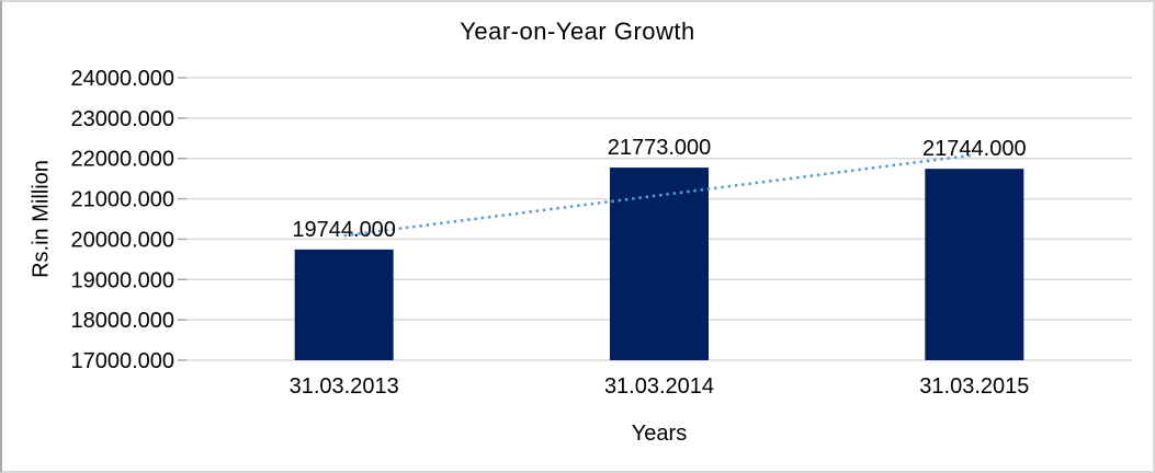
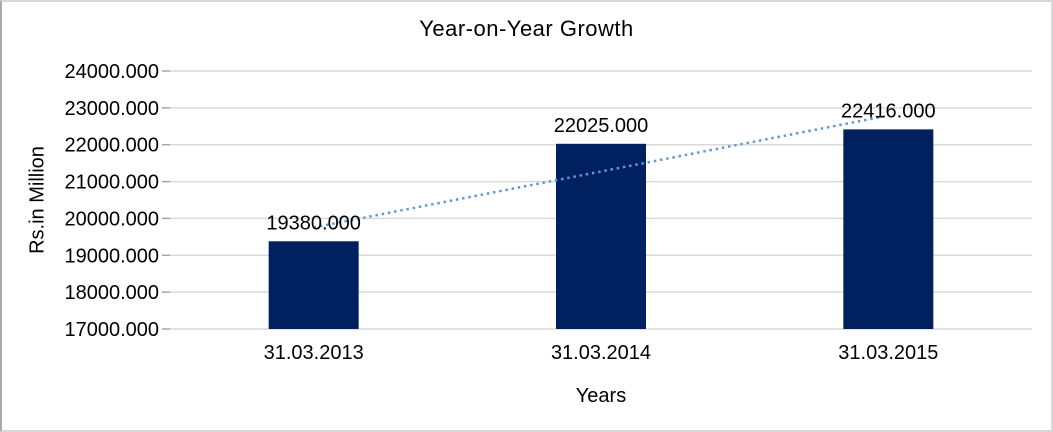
31.03.2013: 19744.000 -> 19380.000
31.03.2014: 21773.000 -> 22025.000
31.03.2015: 21744.000 -> 22416.000
